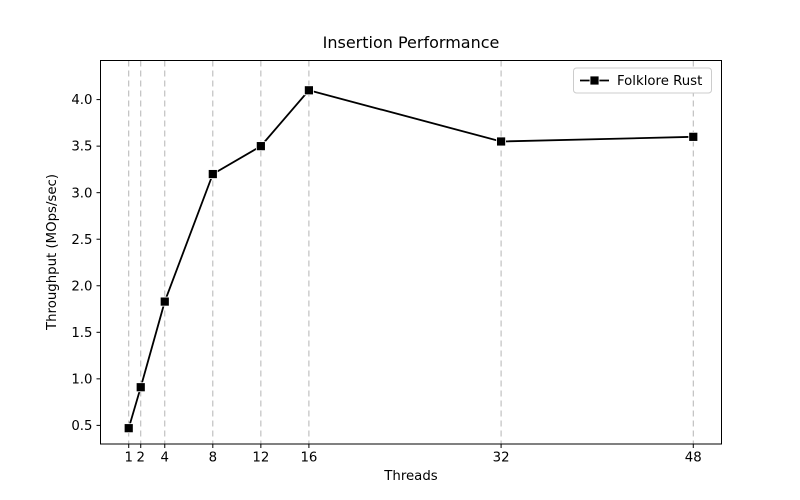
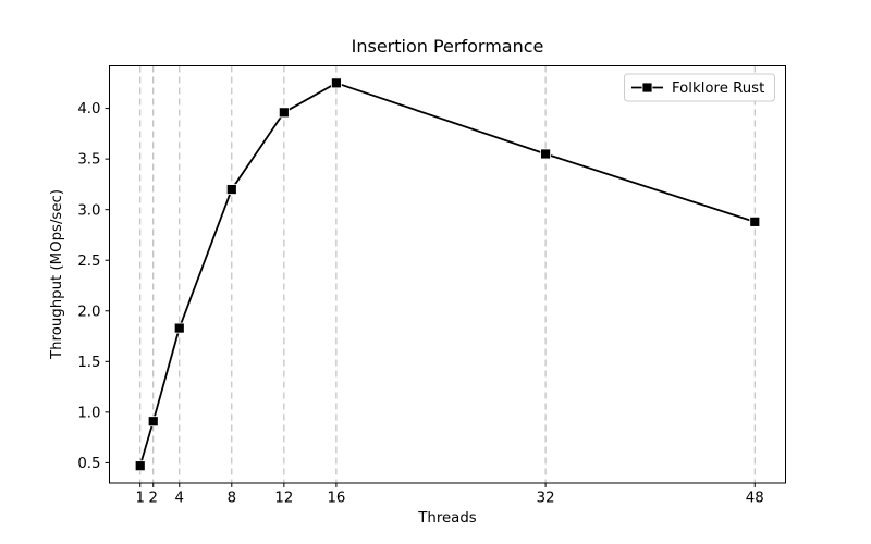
12: 3.5 -> 4.0
16: 4.1 -> 4.2
48: 3.6 -> 2.9
